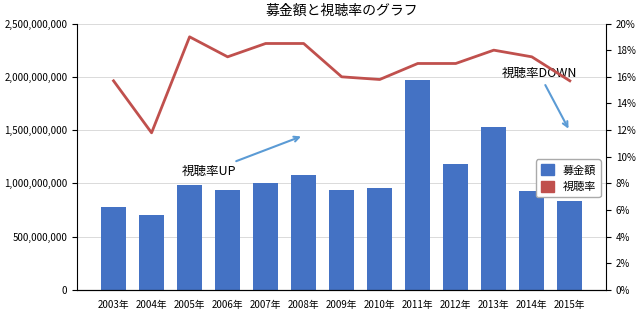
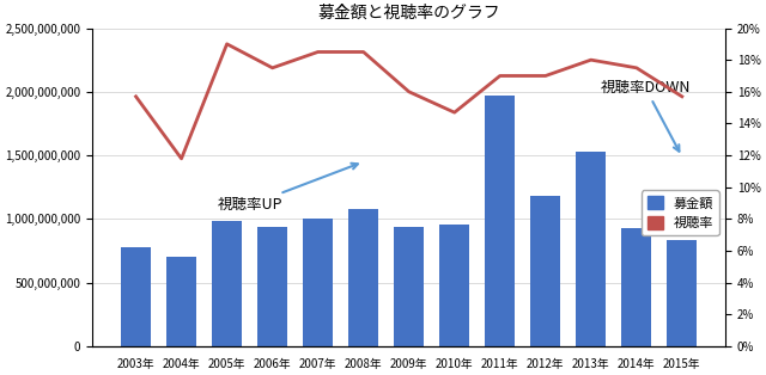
視聴率/2010年: 15.8% -> 14.7%
